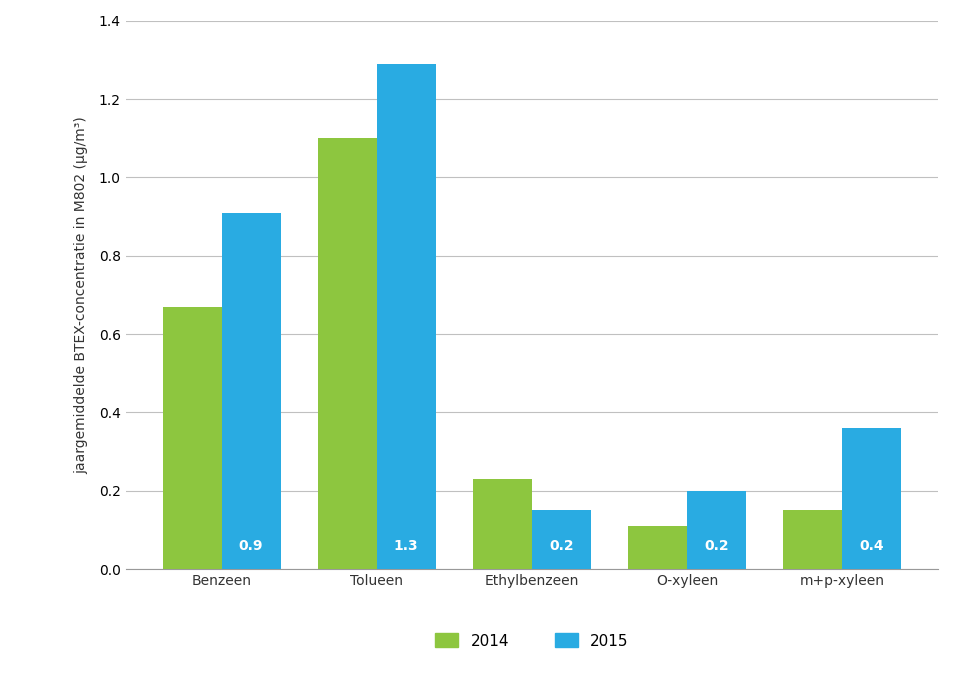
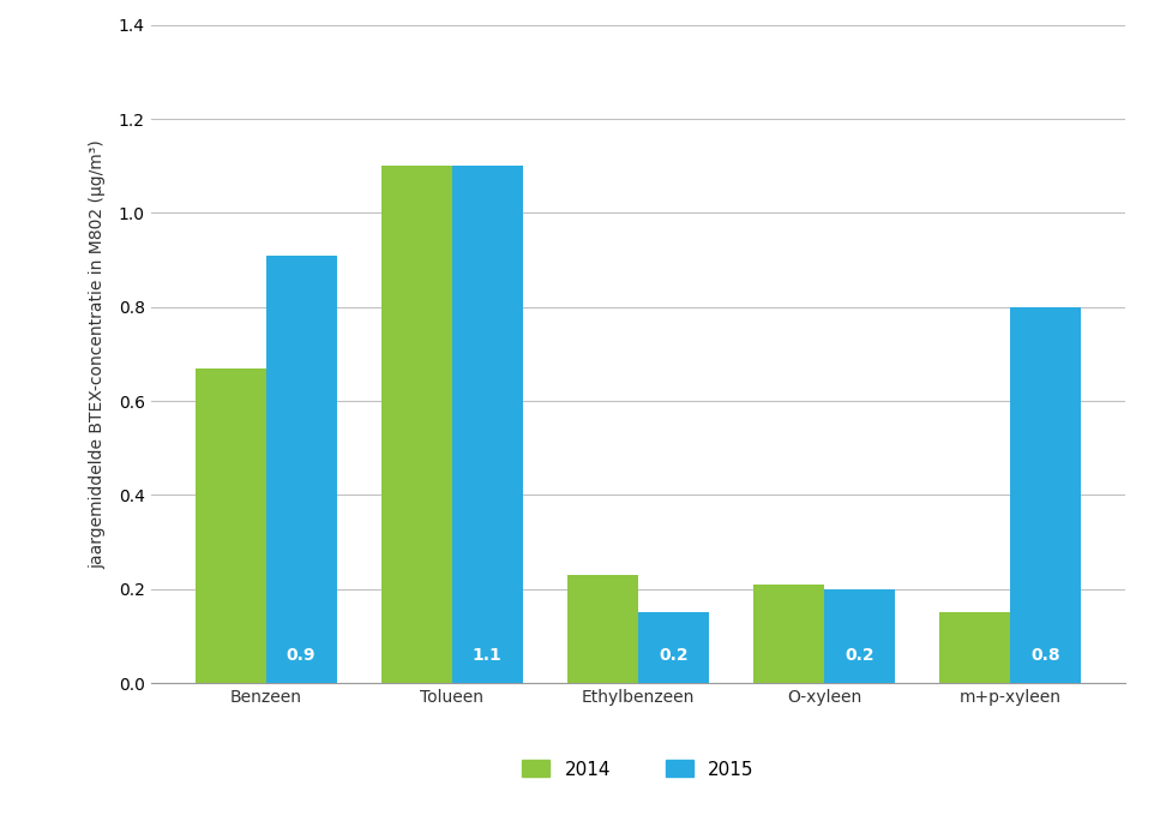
2015/Tolueen: 1.3 -> 1.1
2014/O-xyleen: 0.11 -> 0.21
2015/m+p-xyleen: 0.4 -> 0.8
